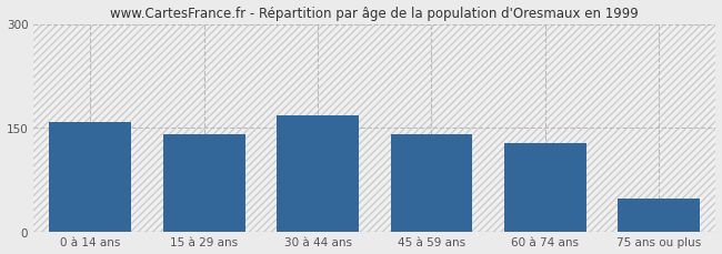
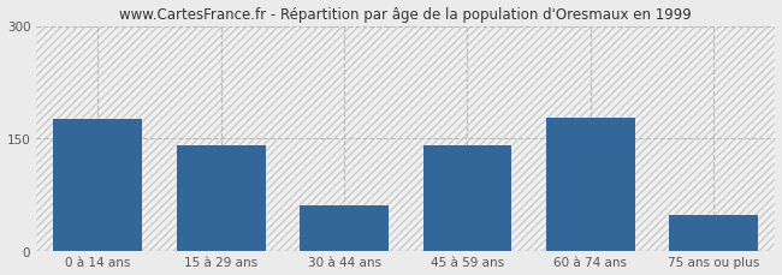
0 à 14 ans: 158 -> 176
30 à 44 ans: 168 -> 60
60 à 74 ans: 127 -> 178
